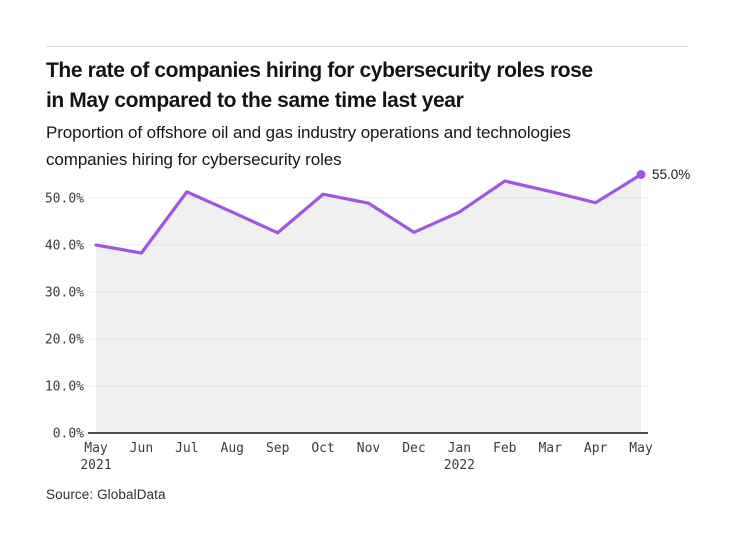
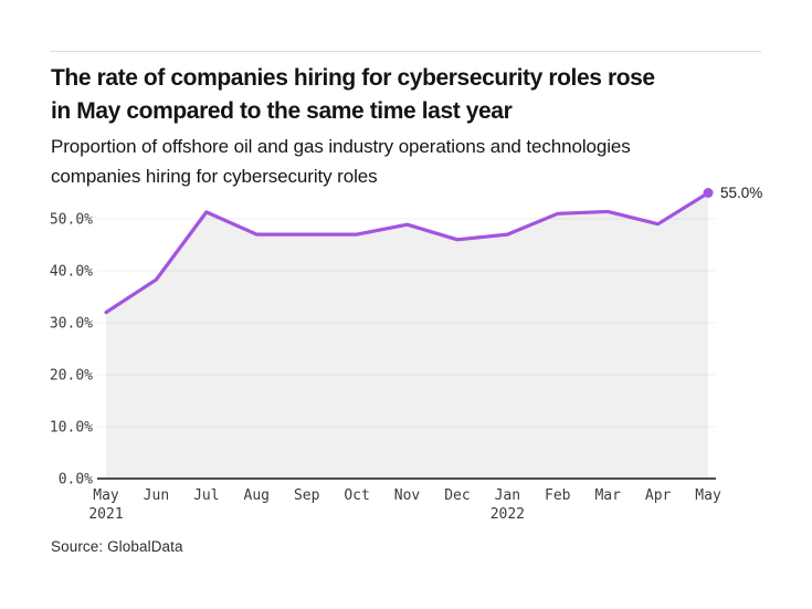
May 2021: 40% -> 32%
Sep: 43% -> 47%
Oct: 51% -> 47%
Dec: 43% -> 46%
Feb: 54% -> 51%
